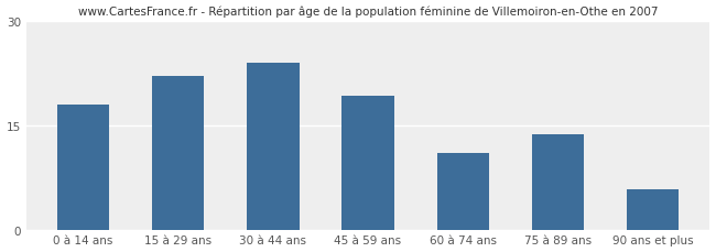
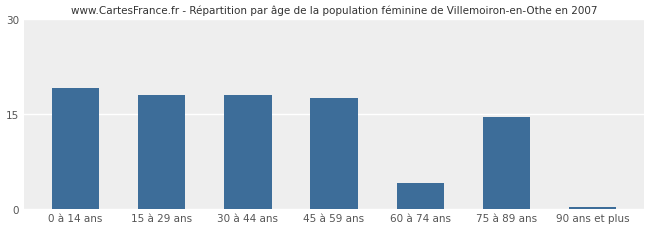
0 à 14 ans: 18.0 -> 19.0
15 à 29 ans: 22.0 -> 18.0
30 à 44 ans: 24.0 -> 18.0
45 à 59 ans: 19.2 -> 17.5
60 à 74 ans: 11.0 -> 4.0
75 à 89 ans: 13.6 -> 14.5
90 ans et plus: 5.8 -> 0.3
